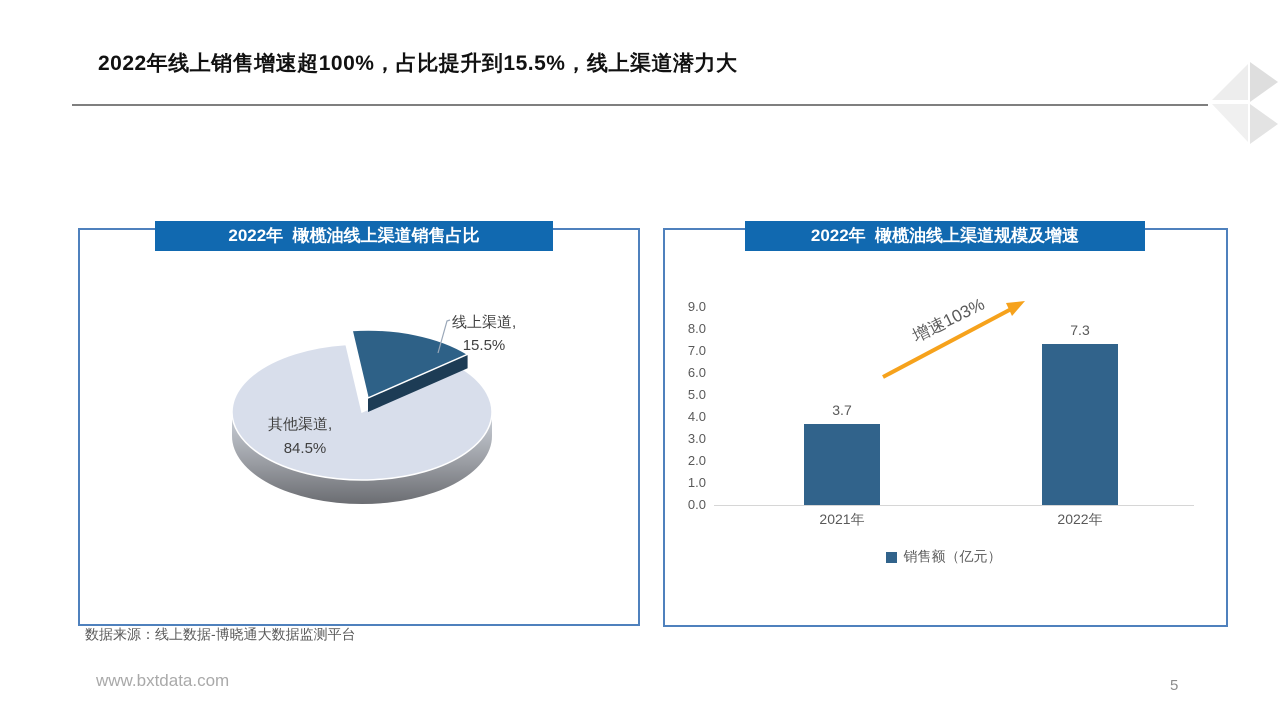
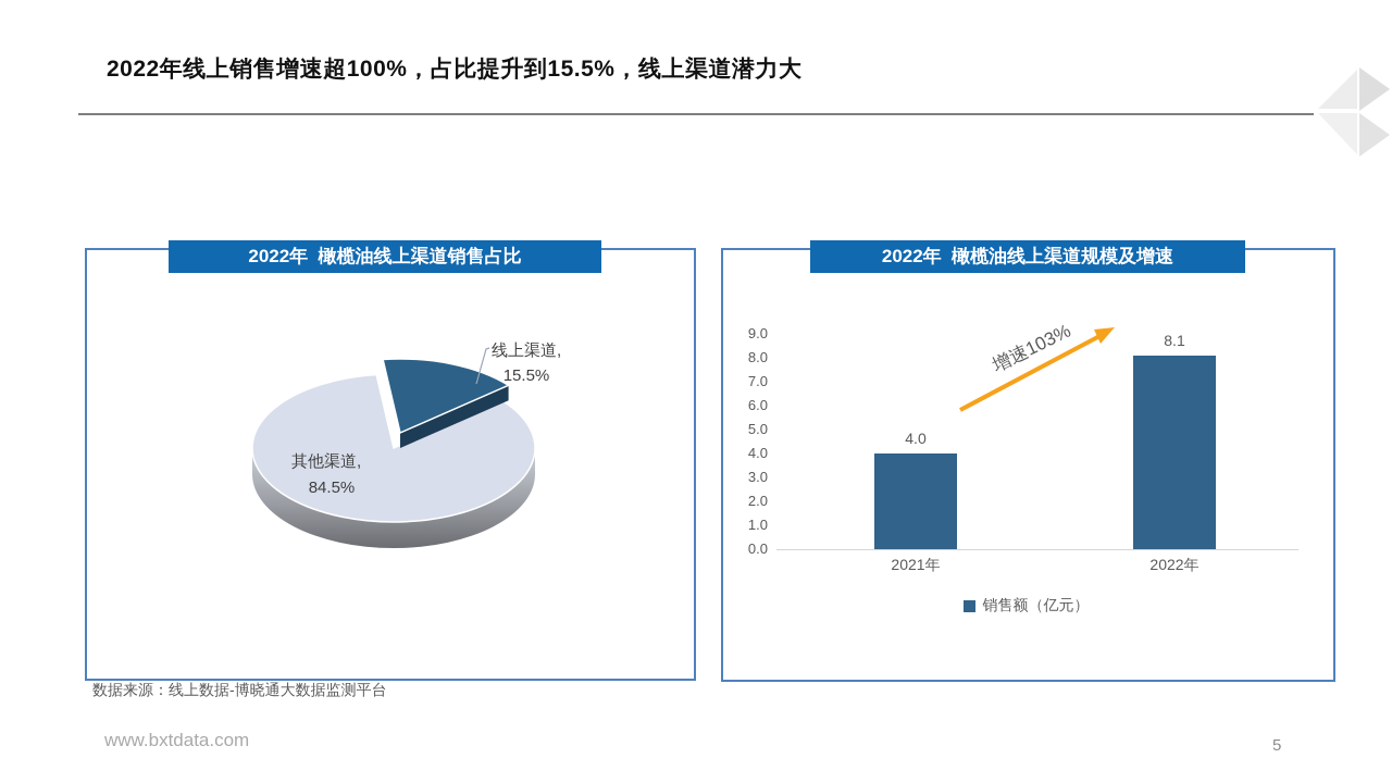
2022年 橄榄油线上渠道规模及增速/2021年: 3.7 -> 4.0
2022年 橄榄油线上渠道规模及增速/2022年: 7.3 -> 8.1
